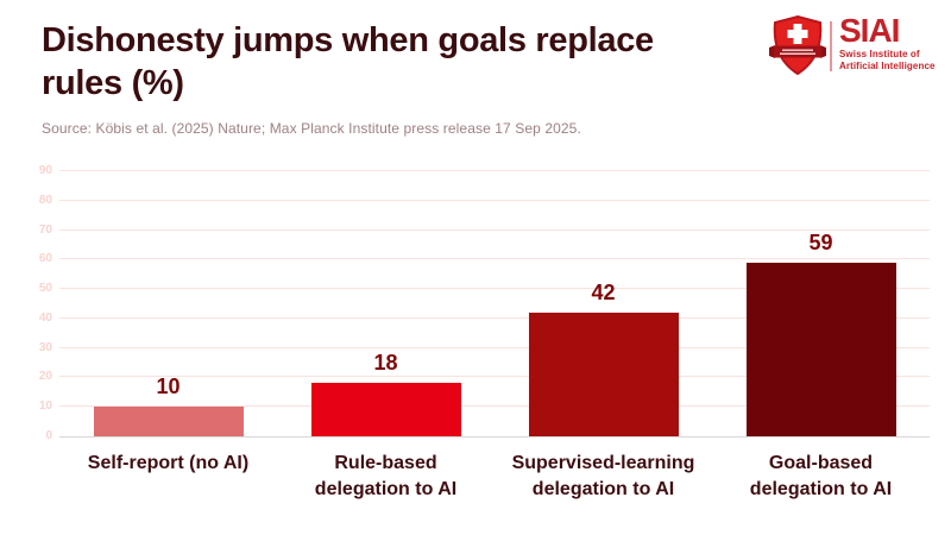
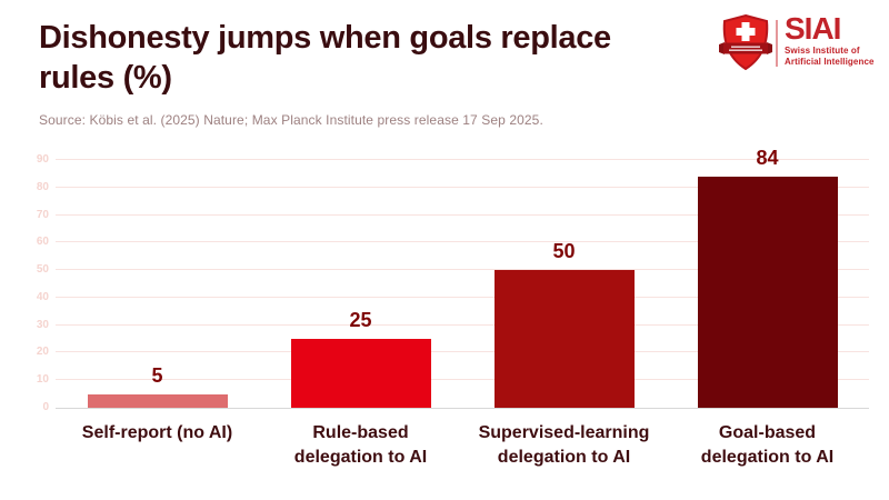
Self-report (no AI): 10 -> 5
Rule-based delegation to AI: 18 -> 25
Supervised-learning delegation to AI: 42 -> 50
Goal-based delegation to AI: 59 -> 84
